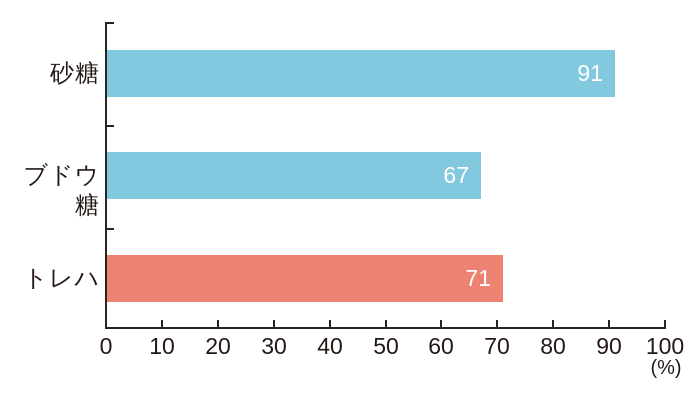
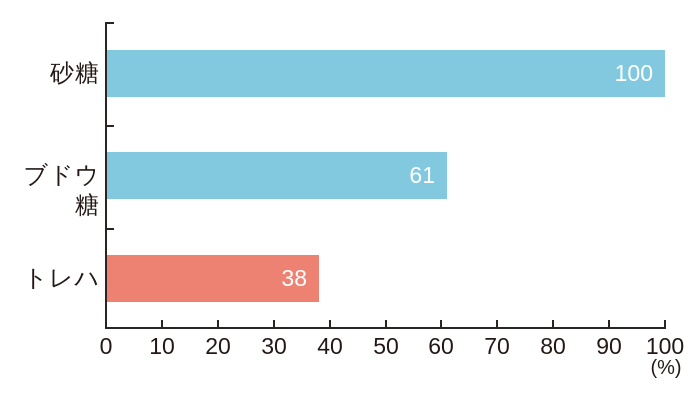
砂糖: 91 -> 100
ブドウ糖: 67 -> 61
トレハ: 71 -> 38
